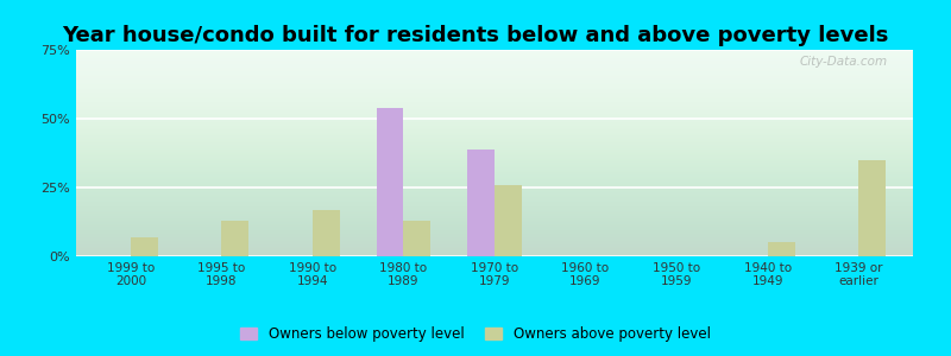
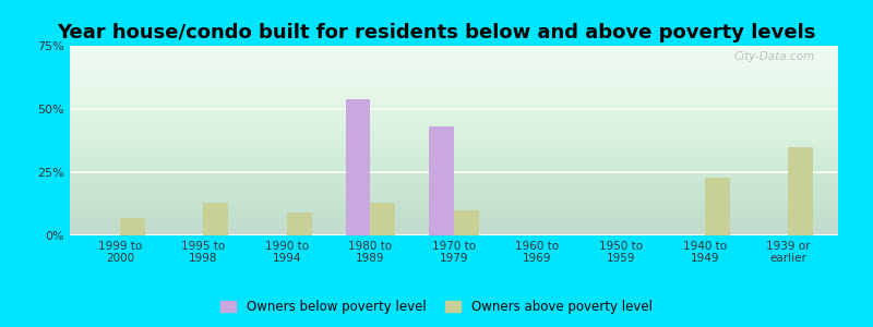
Owners above poverty level/1990 to 1994: 17% -> 9%
Owners below poverty level/1970 to 1979: 39% -> 43%
Owners above poverty level/1970 to 1979: 26% -> 10%
Owners above poverty level/1940 to 1949: 5% -> 23%
